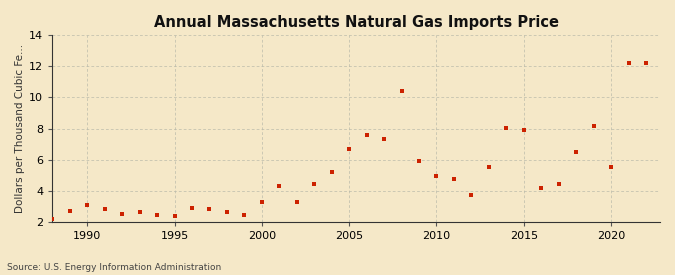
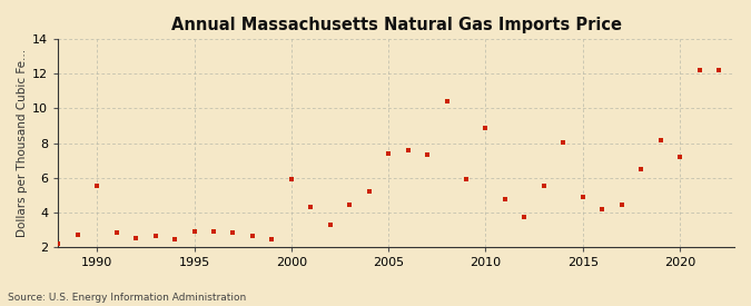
1990: 3.0 -> 5.5
1995: 2.4 -> 2.9
2000: 3.3 -> 5.9
2005: 6.7 -> 7.4
2010: 5.0 -> 8.9
2015: 7.9 -> 4.9
2020: 5.5 -> 7.2
